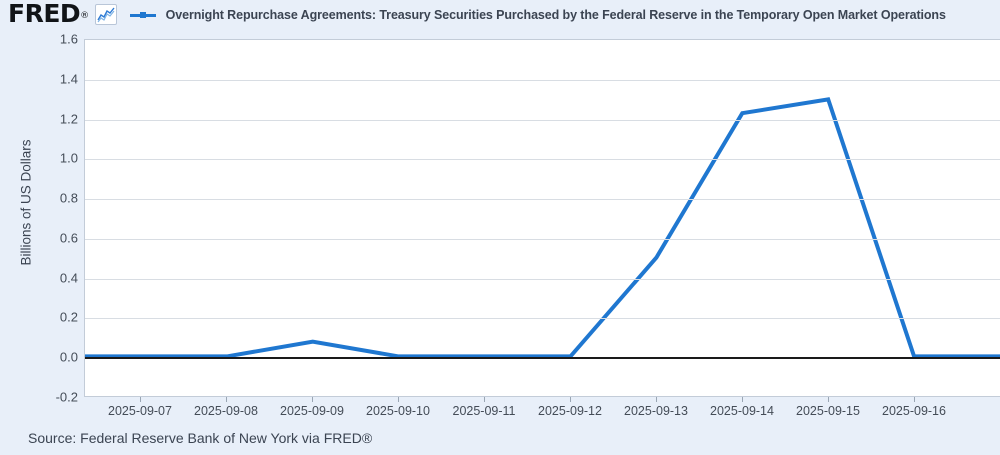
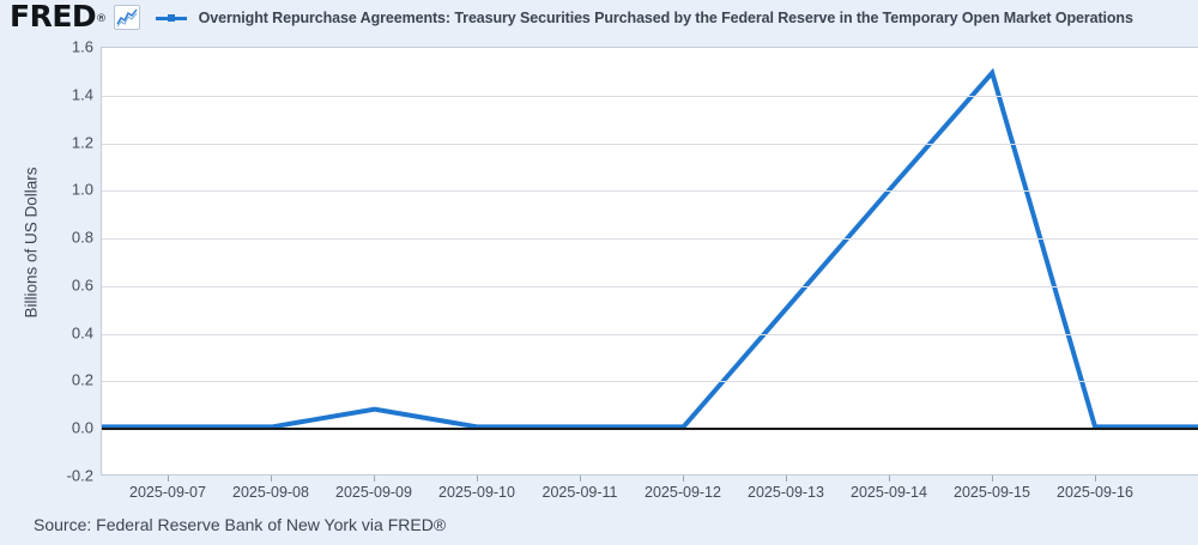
2025-09-14: 1.23 -> 1.00
2025-09-15: 1.30 -> 1.50
